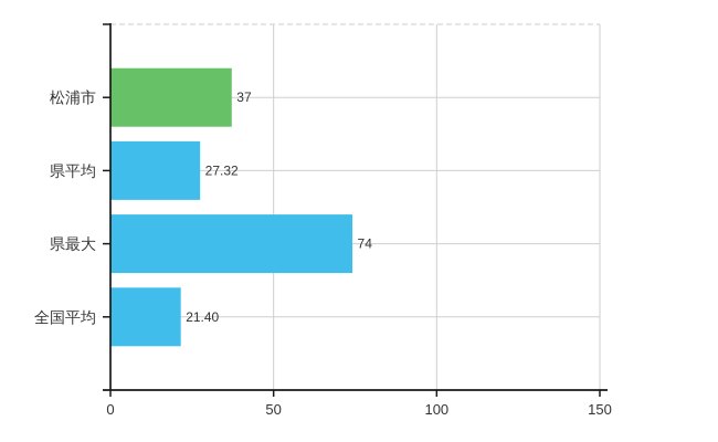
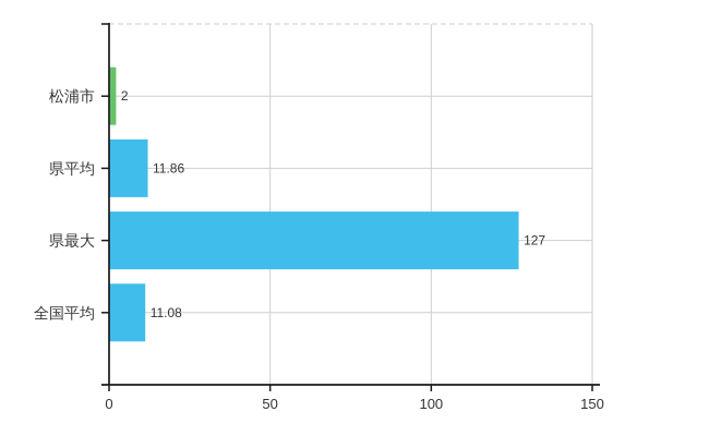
松浦市: 37 -> 2
県平均: 27.32 -> 11.86
県最大: 74 -> 127
全国平均: 21.40 -> 11.08
